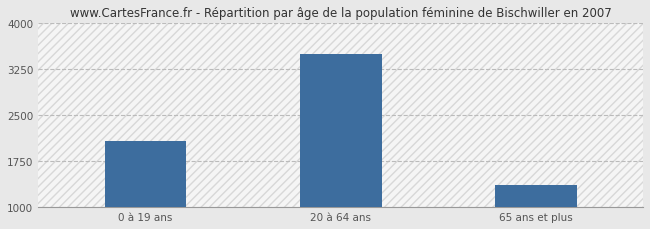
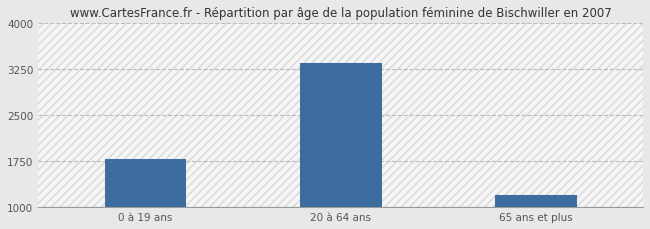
0 à 19 ans: 2080 -> 1780
20 à 64 ans: 3500 -> 3350
65 ans et plus: 1360 -> 1200
